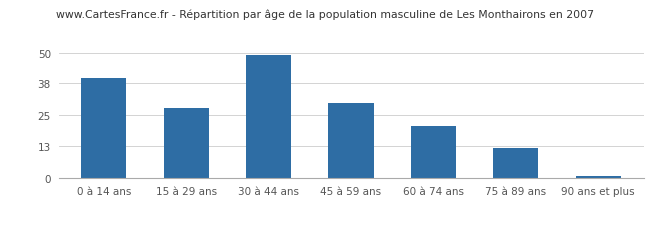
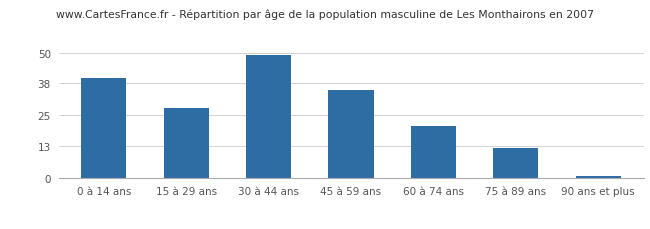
45 à 59 ans: 30 -> 35
